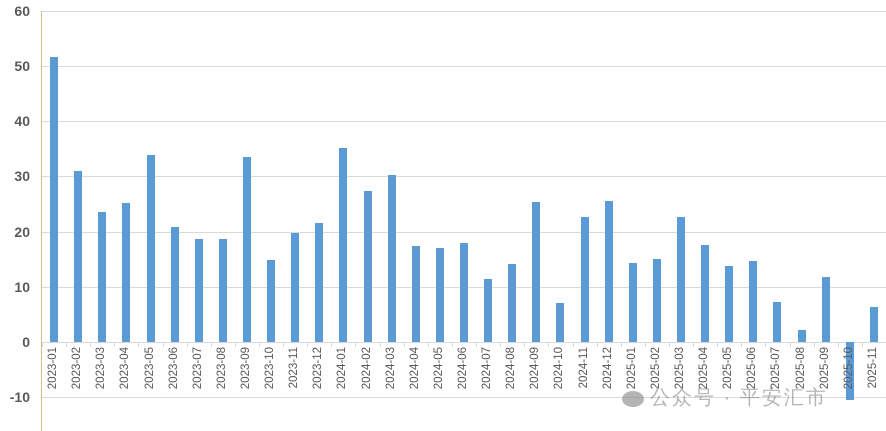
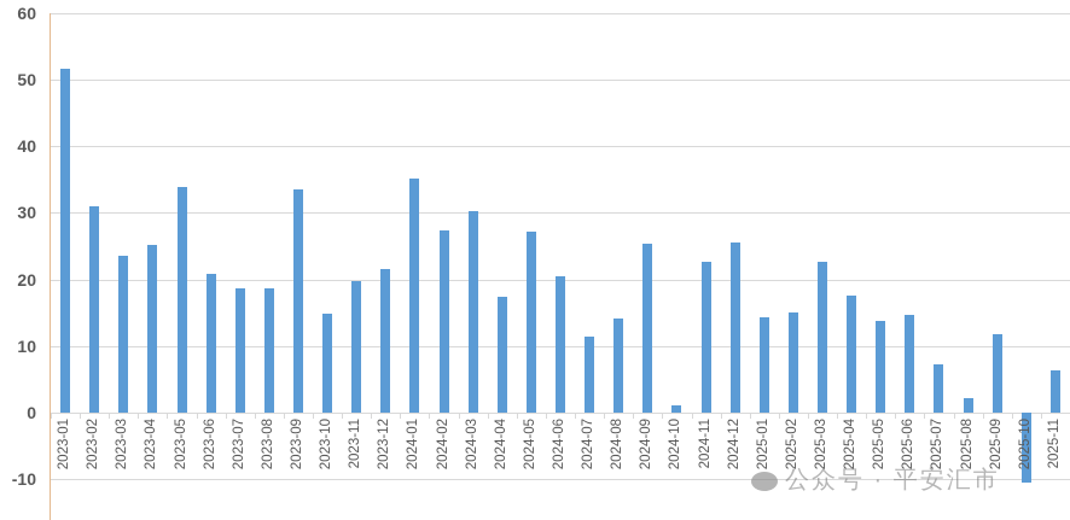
2024-05: 17 -> 27
2024-06: 18 -> 20
2024-10: 7 -> 1
